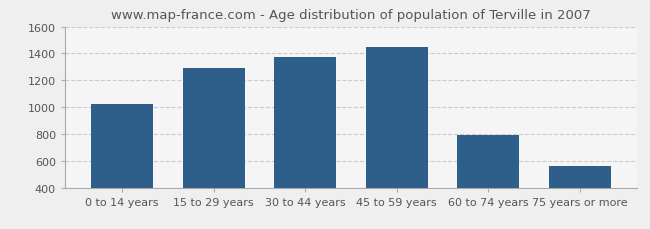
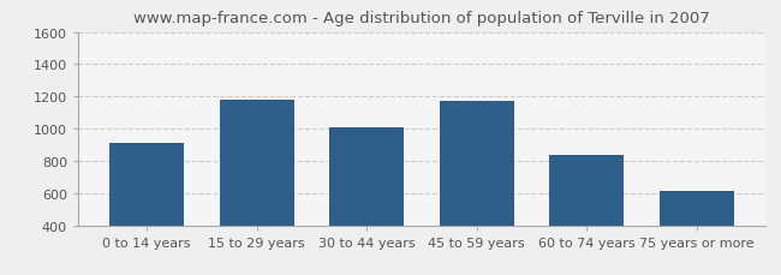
0 to 14 years: 1020 -> 910
15 to 29 years: 1300 -> 1180
30 to 44 years: 1370 -> 1010
45 to 59 years: 1450 -> 1170
60 to 74 years: 800 -> 840
75 years or more: 560 -> 610
